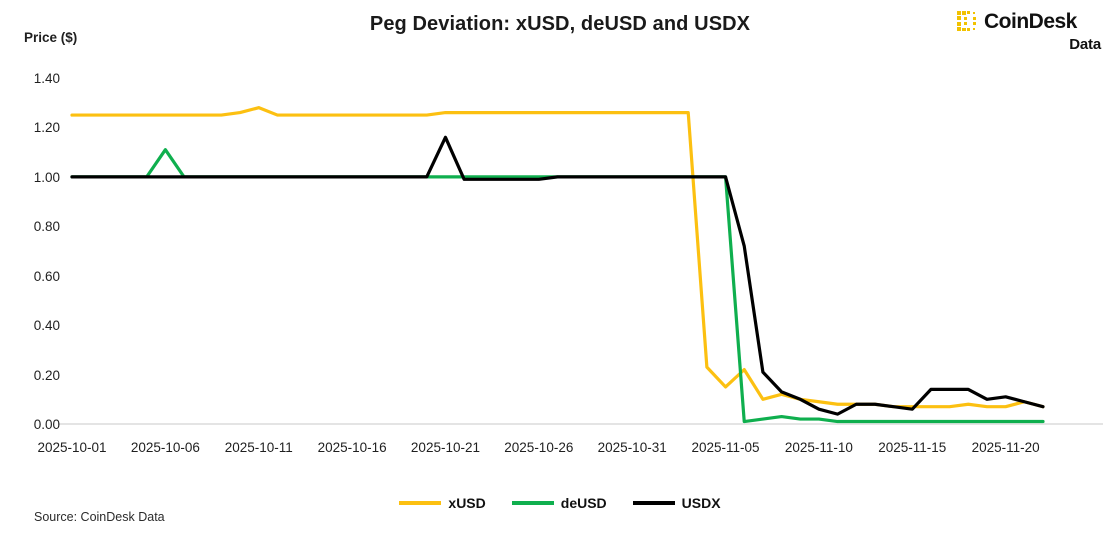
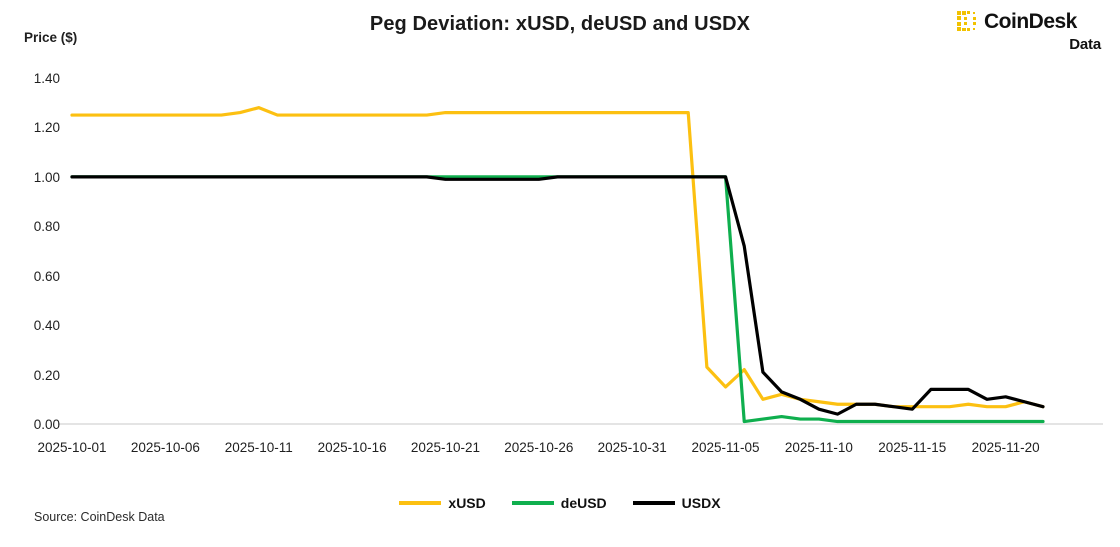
deUSD/2025-10-06: 1.11 -> 1.00
USDX/2025-10-21: 1.16 -> 0.99
